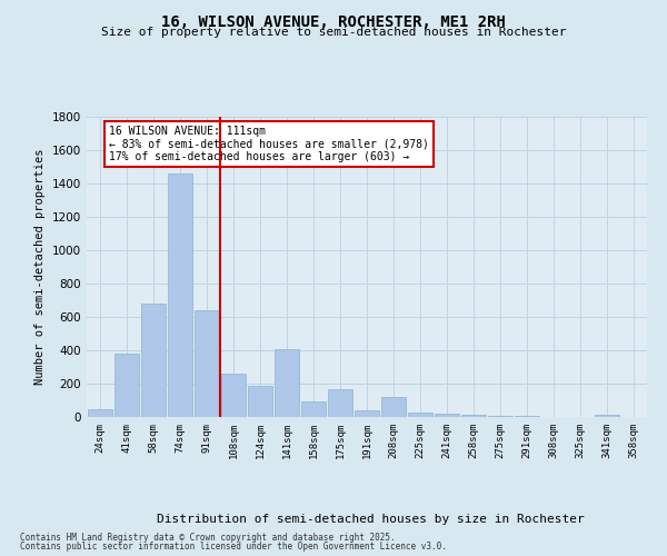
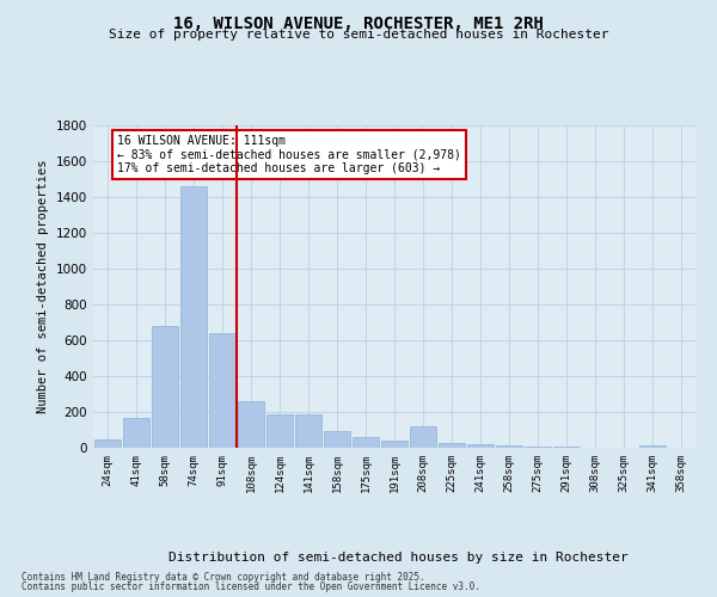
41sqm: 380 -> 170
141sqm: 410 -> 180
175sqm: 170 -> 60
